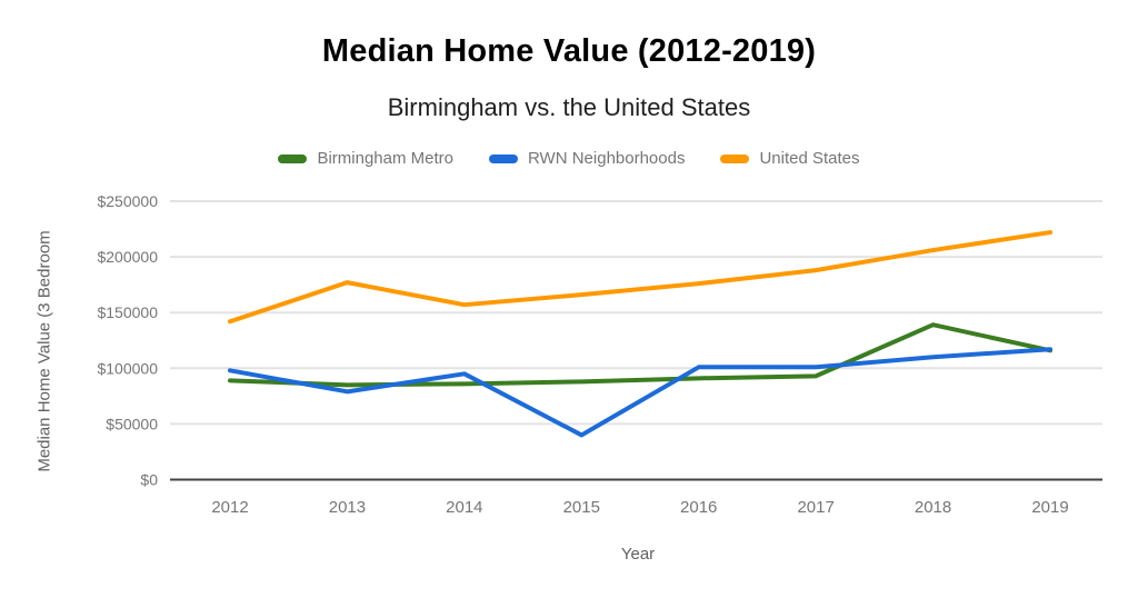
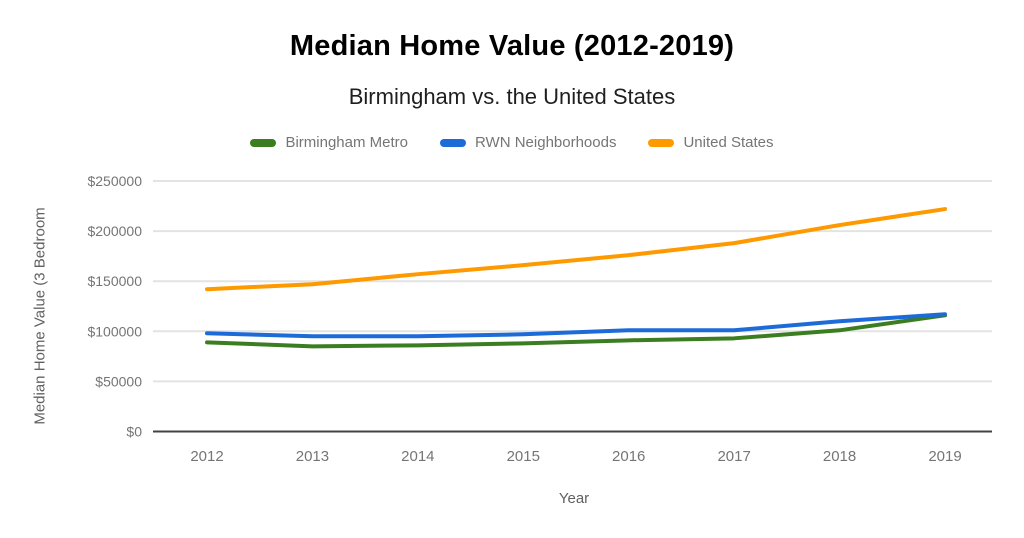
RWN Neighborhoods/2013: $79000 -> $95000
United States/2013: $177000 -> $147000
RWN Neighborhoods/2015: $40000 -> $97000
Birmingham Metro/2018: $139000 -> $101000
